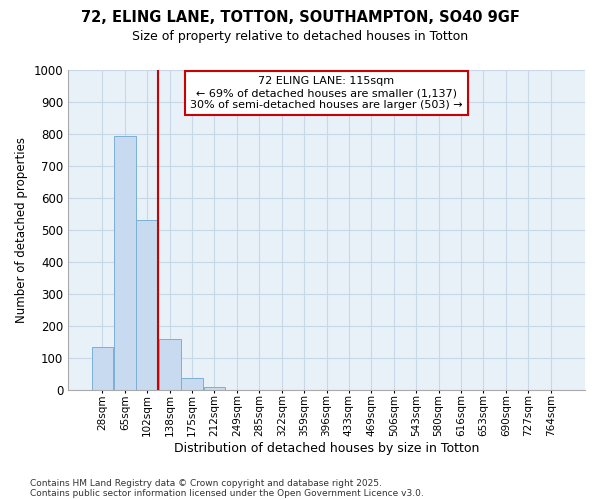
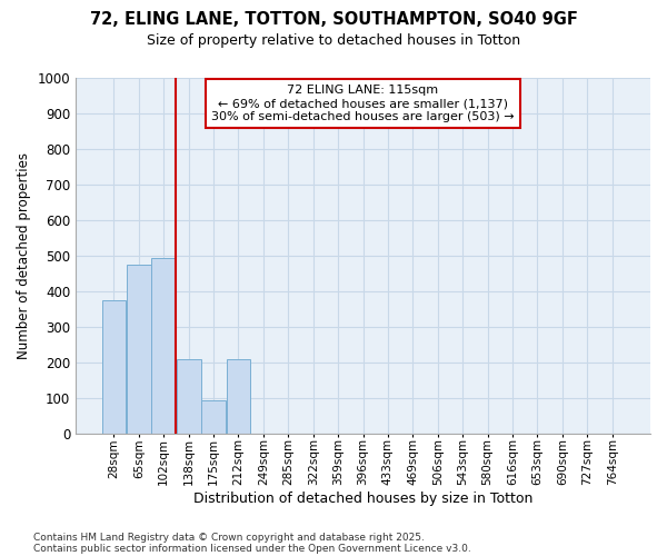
28sqm: 135 -> 375
65sqm: 795 -> 475
102sqm: 530 -> 495
138sqm: 160 -> 210
175sqm: 38 -> 95
212sqm: 10 -> 210
